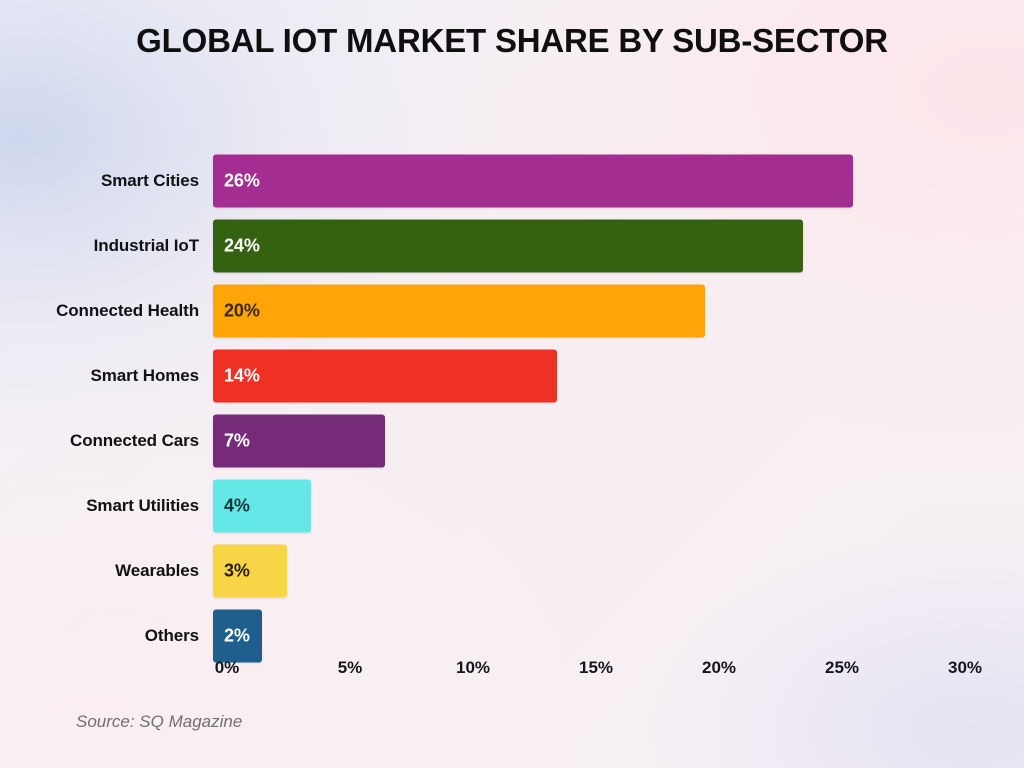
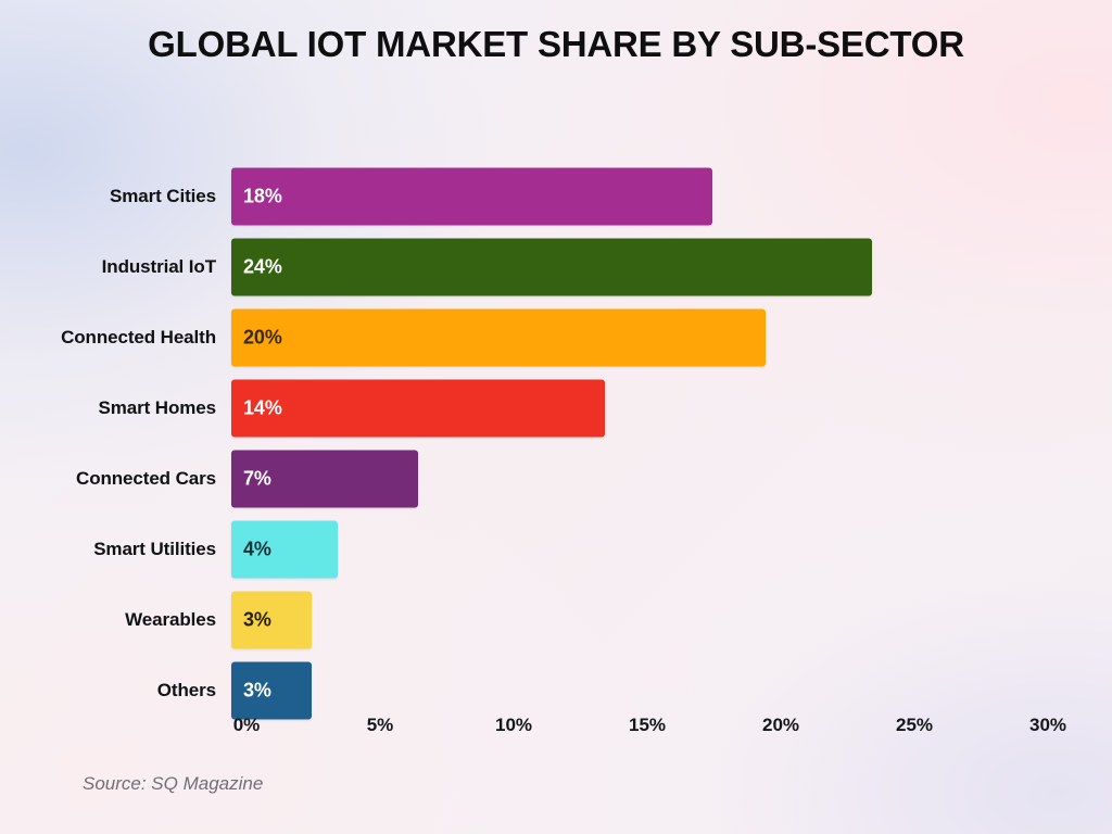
Smart Cities: 26% -> 18%
Others: 2% -> 3%
